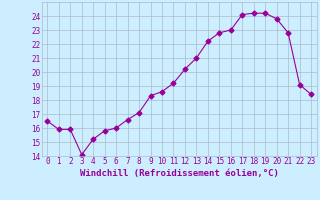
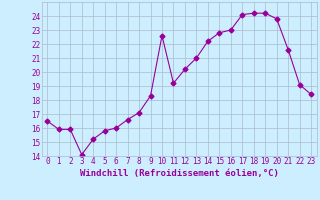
10: 18.6 -> 22.6
21: 22.8 -> 21.6
